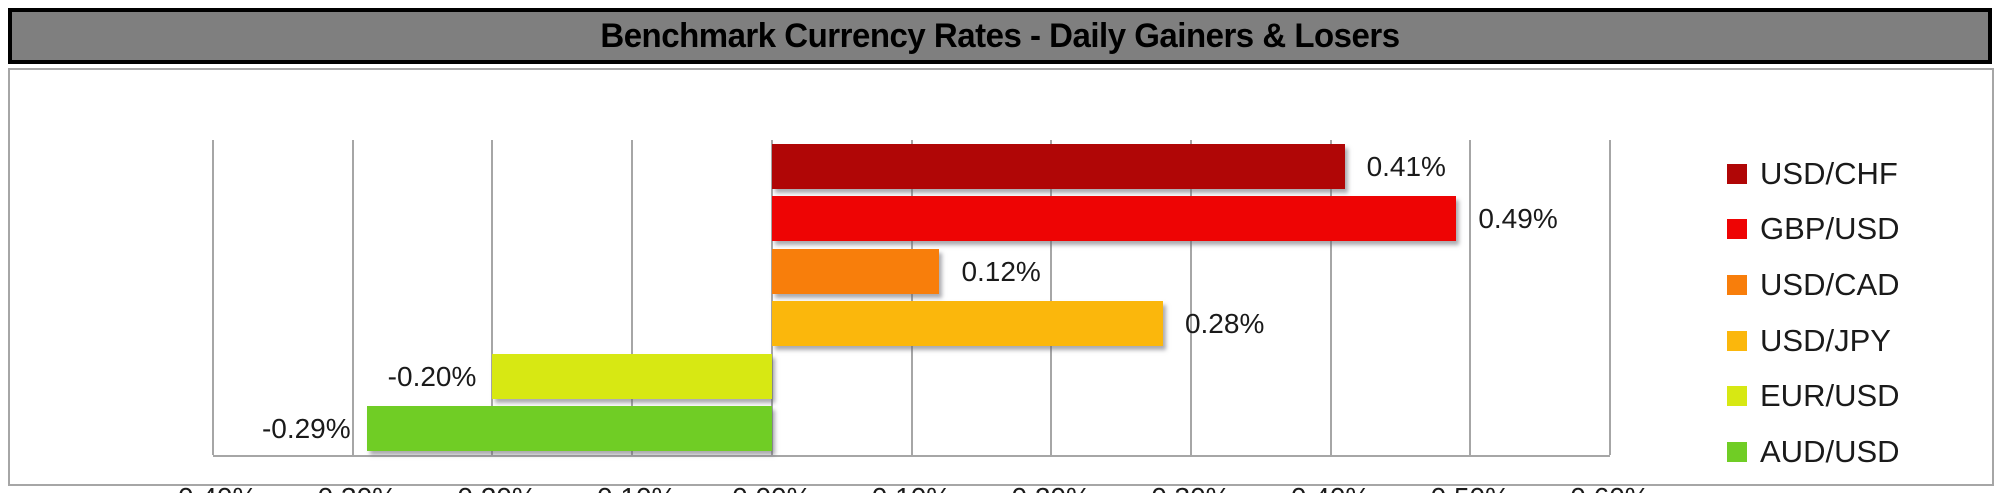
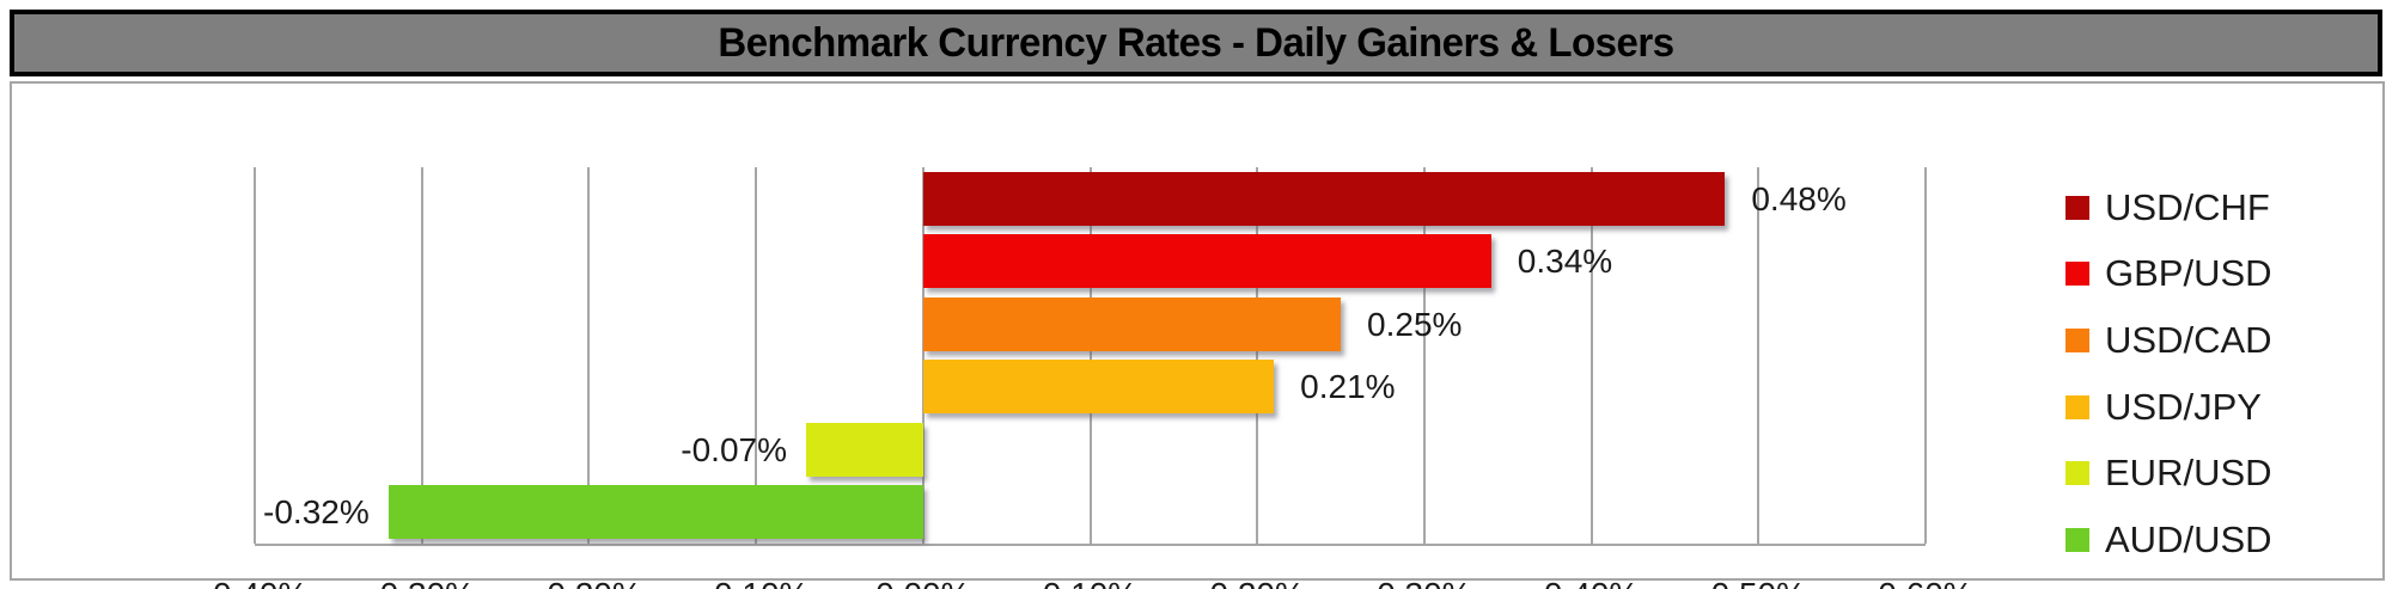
USD/CHF: 0.41% -> 0.48%
GBP/USD: 0.49% -> 0.34%
USD/CAD: 0.12% -> 0.25%
USD/JPY: 0.28% -> 0.21%
EUR/USD: -0.20% -> -0.07%
AUD/USD: -0.29% -> -0.32%
